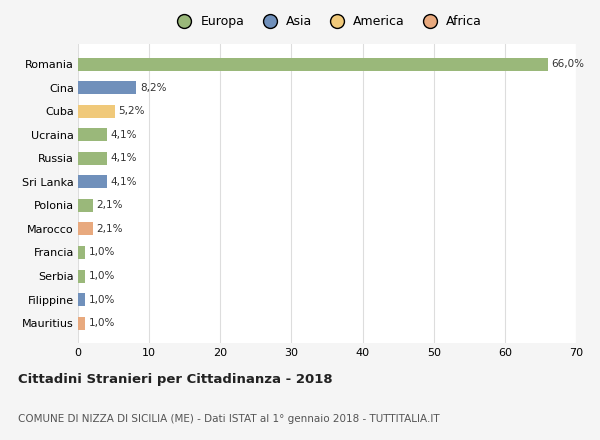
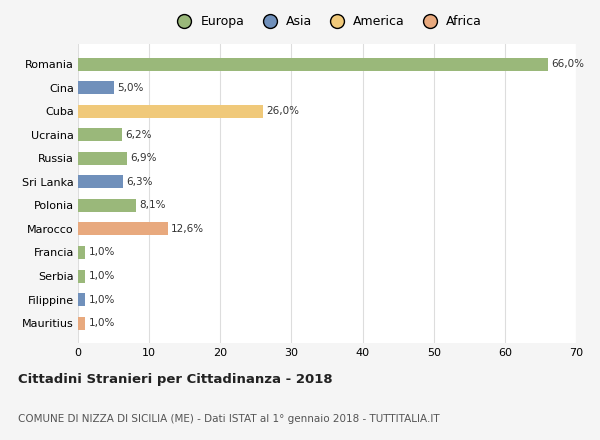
Cina: 8,2% -> 5,0%
Cuba: 5,2% -> 26,0%
Ucraina: 4,1% -> 6,2%
Russia: 4,1% -> 6,9%
Sri Lanka: 4,1% -> 6,3%
Polonia: 2,1% -> 8,1%
Marocco: 2,1% -> 12,6%
